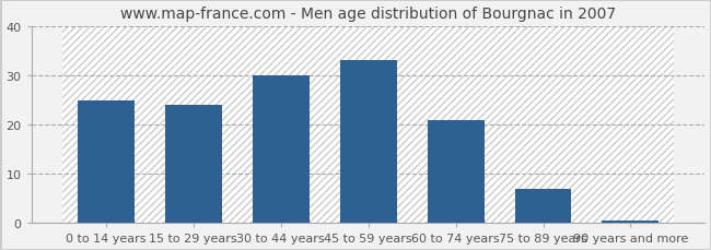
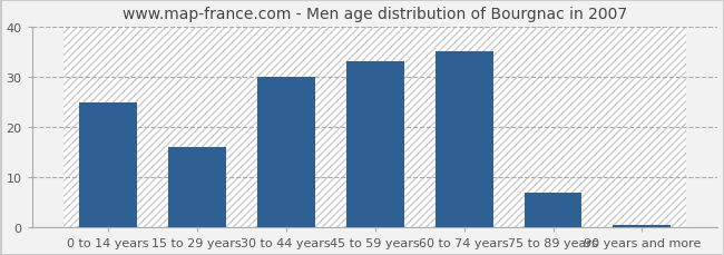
15 to 29 years: 24.0 -> 16.0
60 to 74 years: 21.0 -> 35.0
